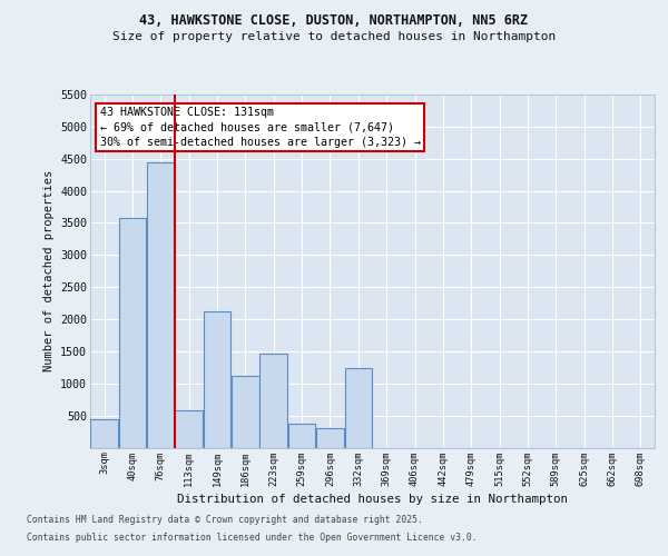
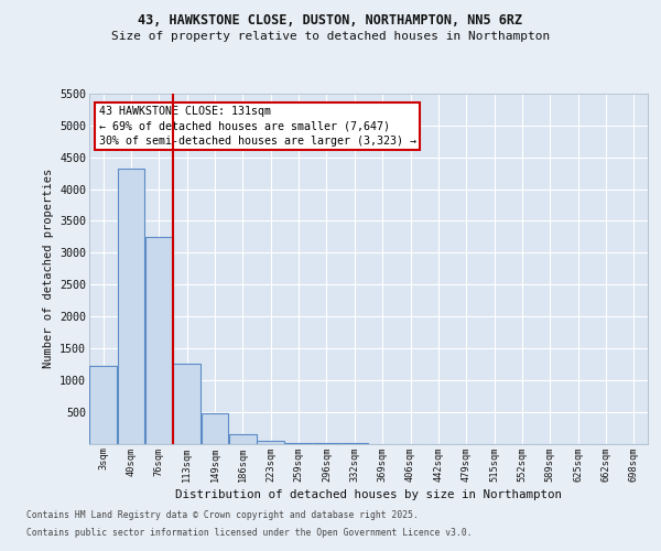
3sqm: 440 -> 1220
40sqm: 3580 -> 4320
76sqm: 4440 -> 3250
113sqm: 580 -> 1250
149sqm: 2120 -> 480
186sqm: 1120 -> 150
223sqm: 1460 -> 50
259sqm: 380 -> 10
296sqm: 300 -> 0
332sqm: 1240 -> 0
